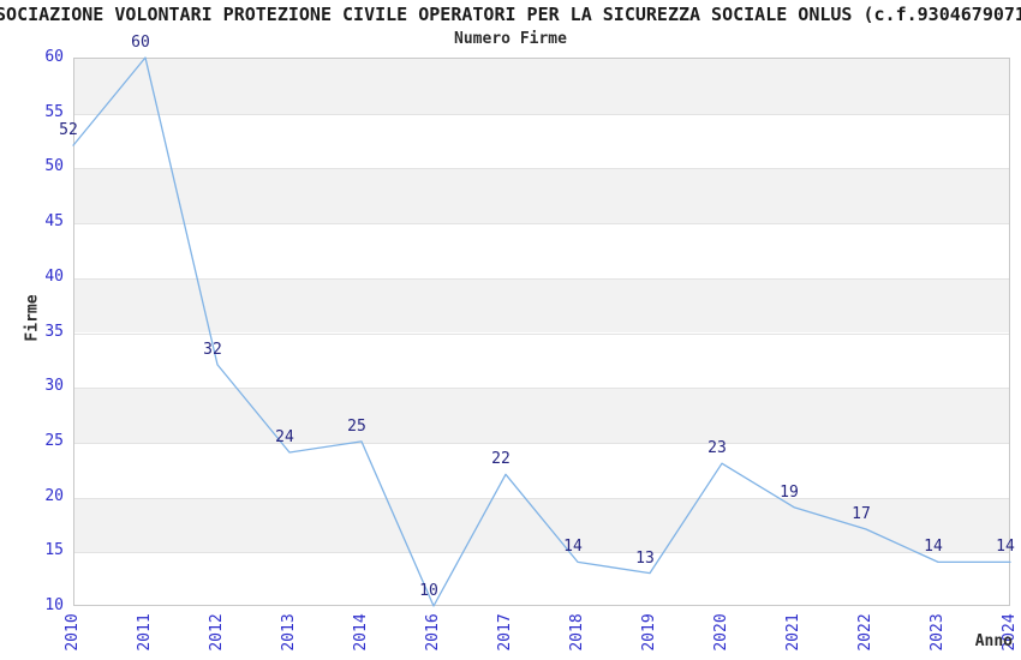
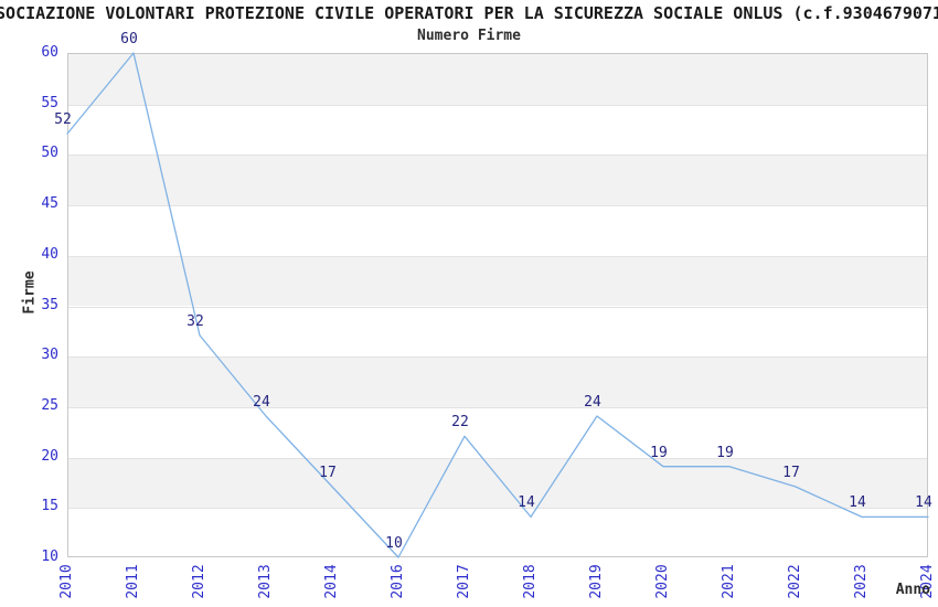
2014: 25 -> 17
2019: 13 -> 24
2020: 23 -> 19
